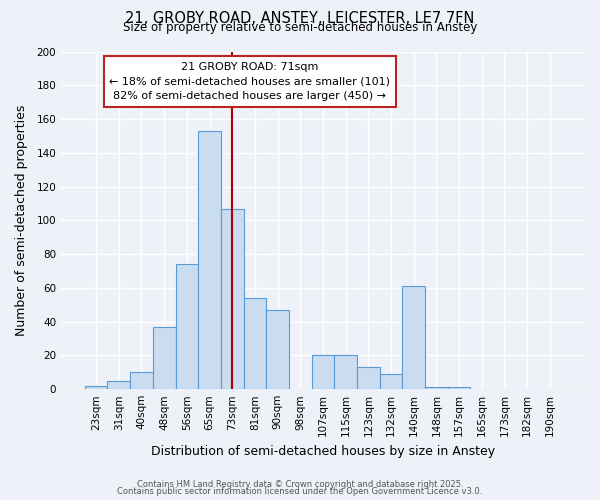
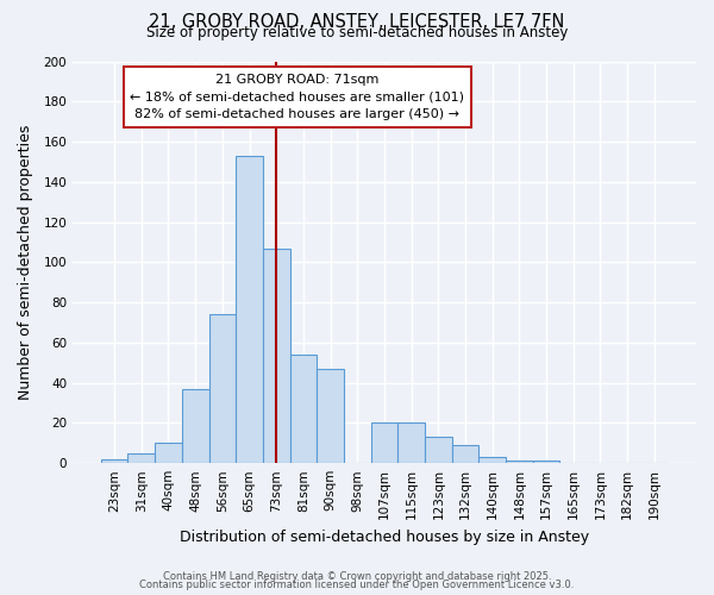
140sqm: 61 -> 3
